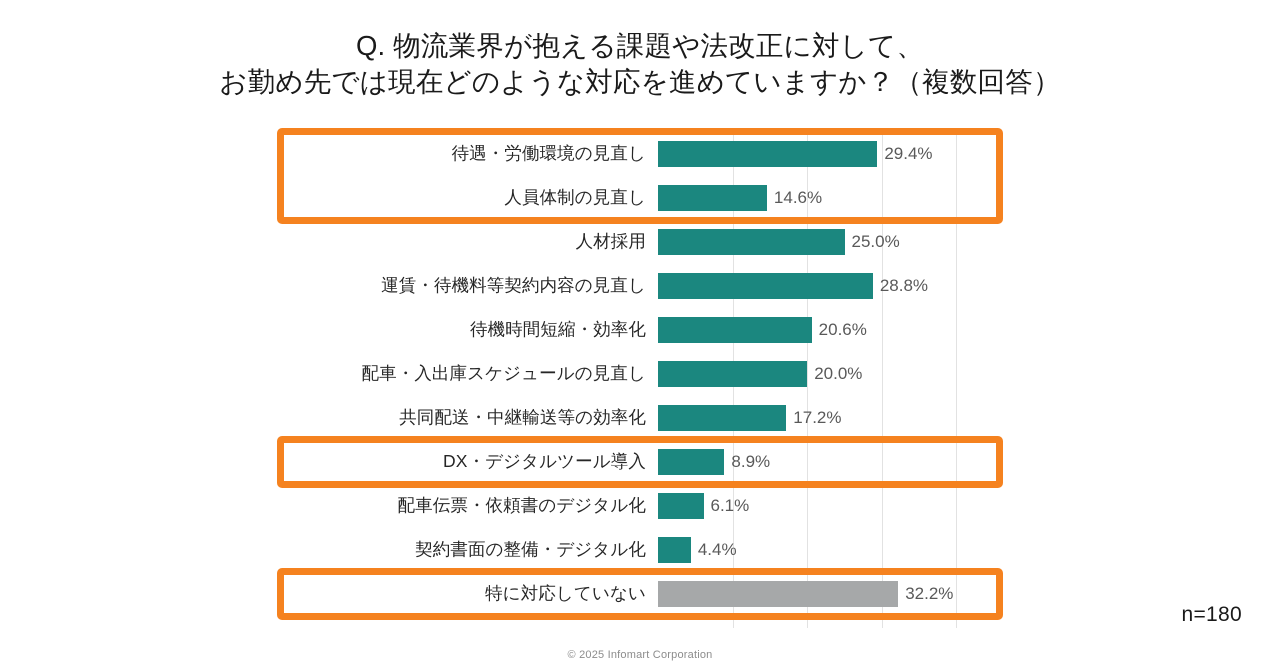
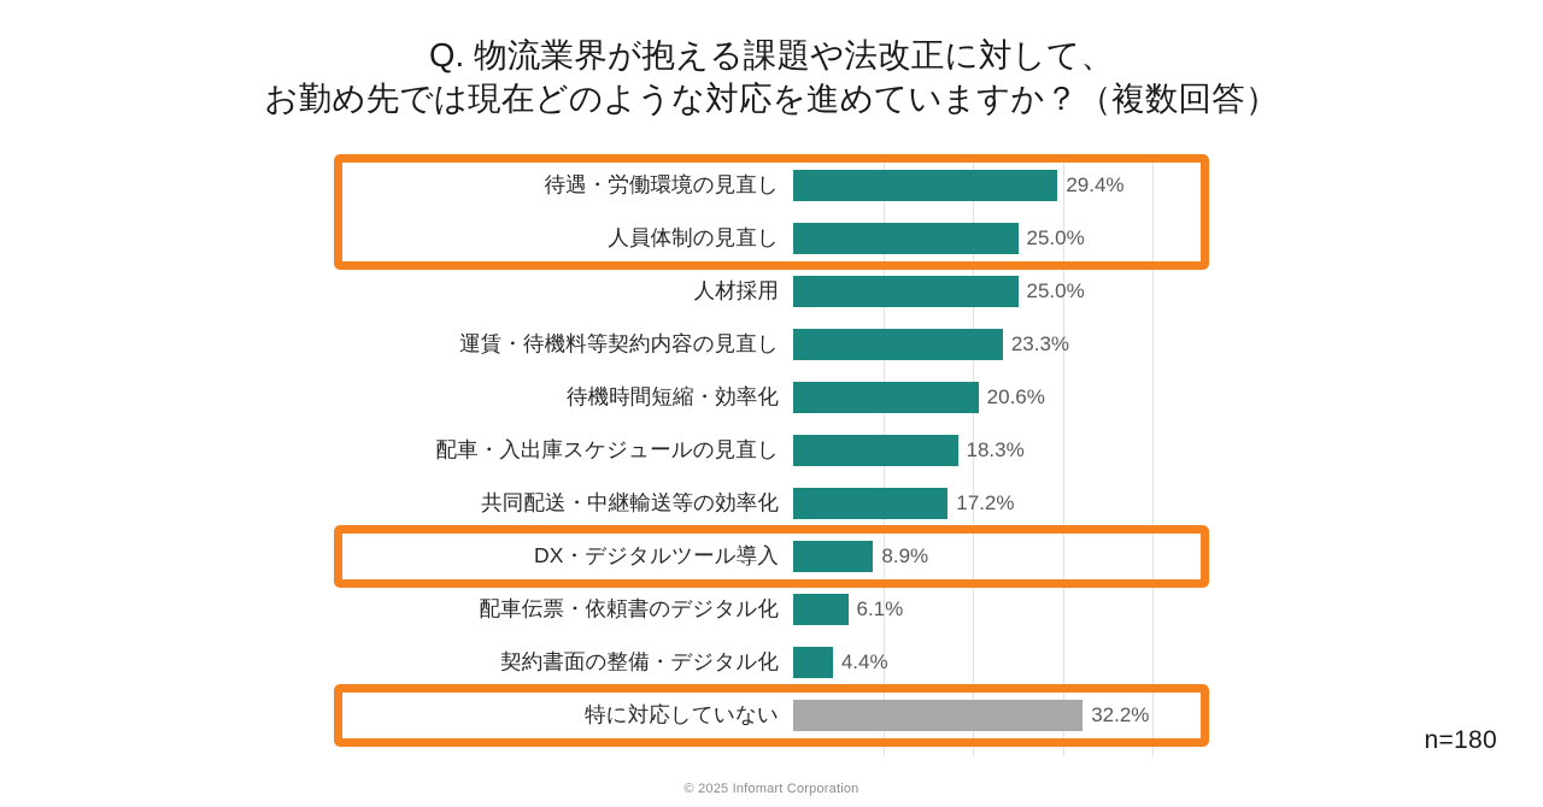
人員体制の見直し: 14.6% -> 25.0%
運賃・待機料等契約内容の見直し: 28.8% -> 23.3%
配車・入出庫スケジュールの見直し: 20.0% -> 18.3%
